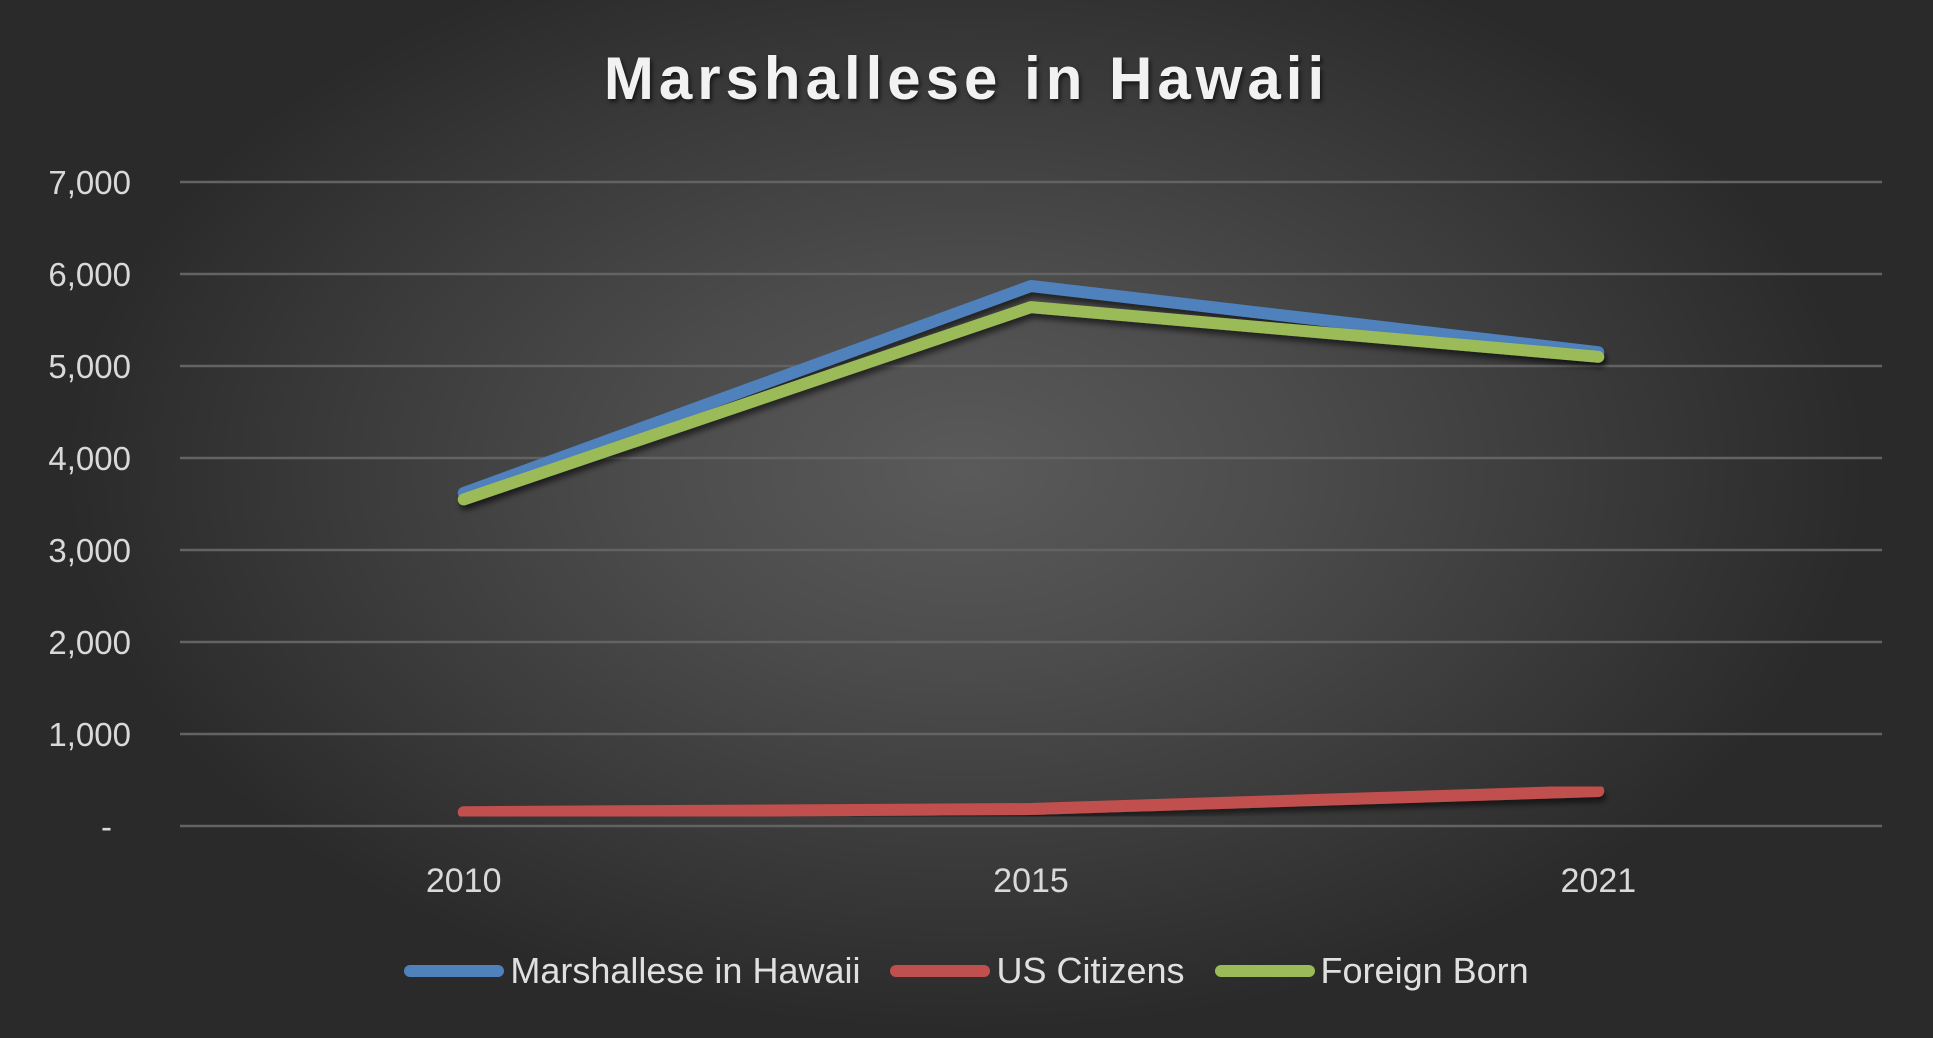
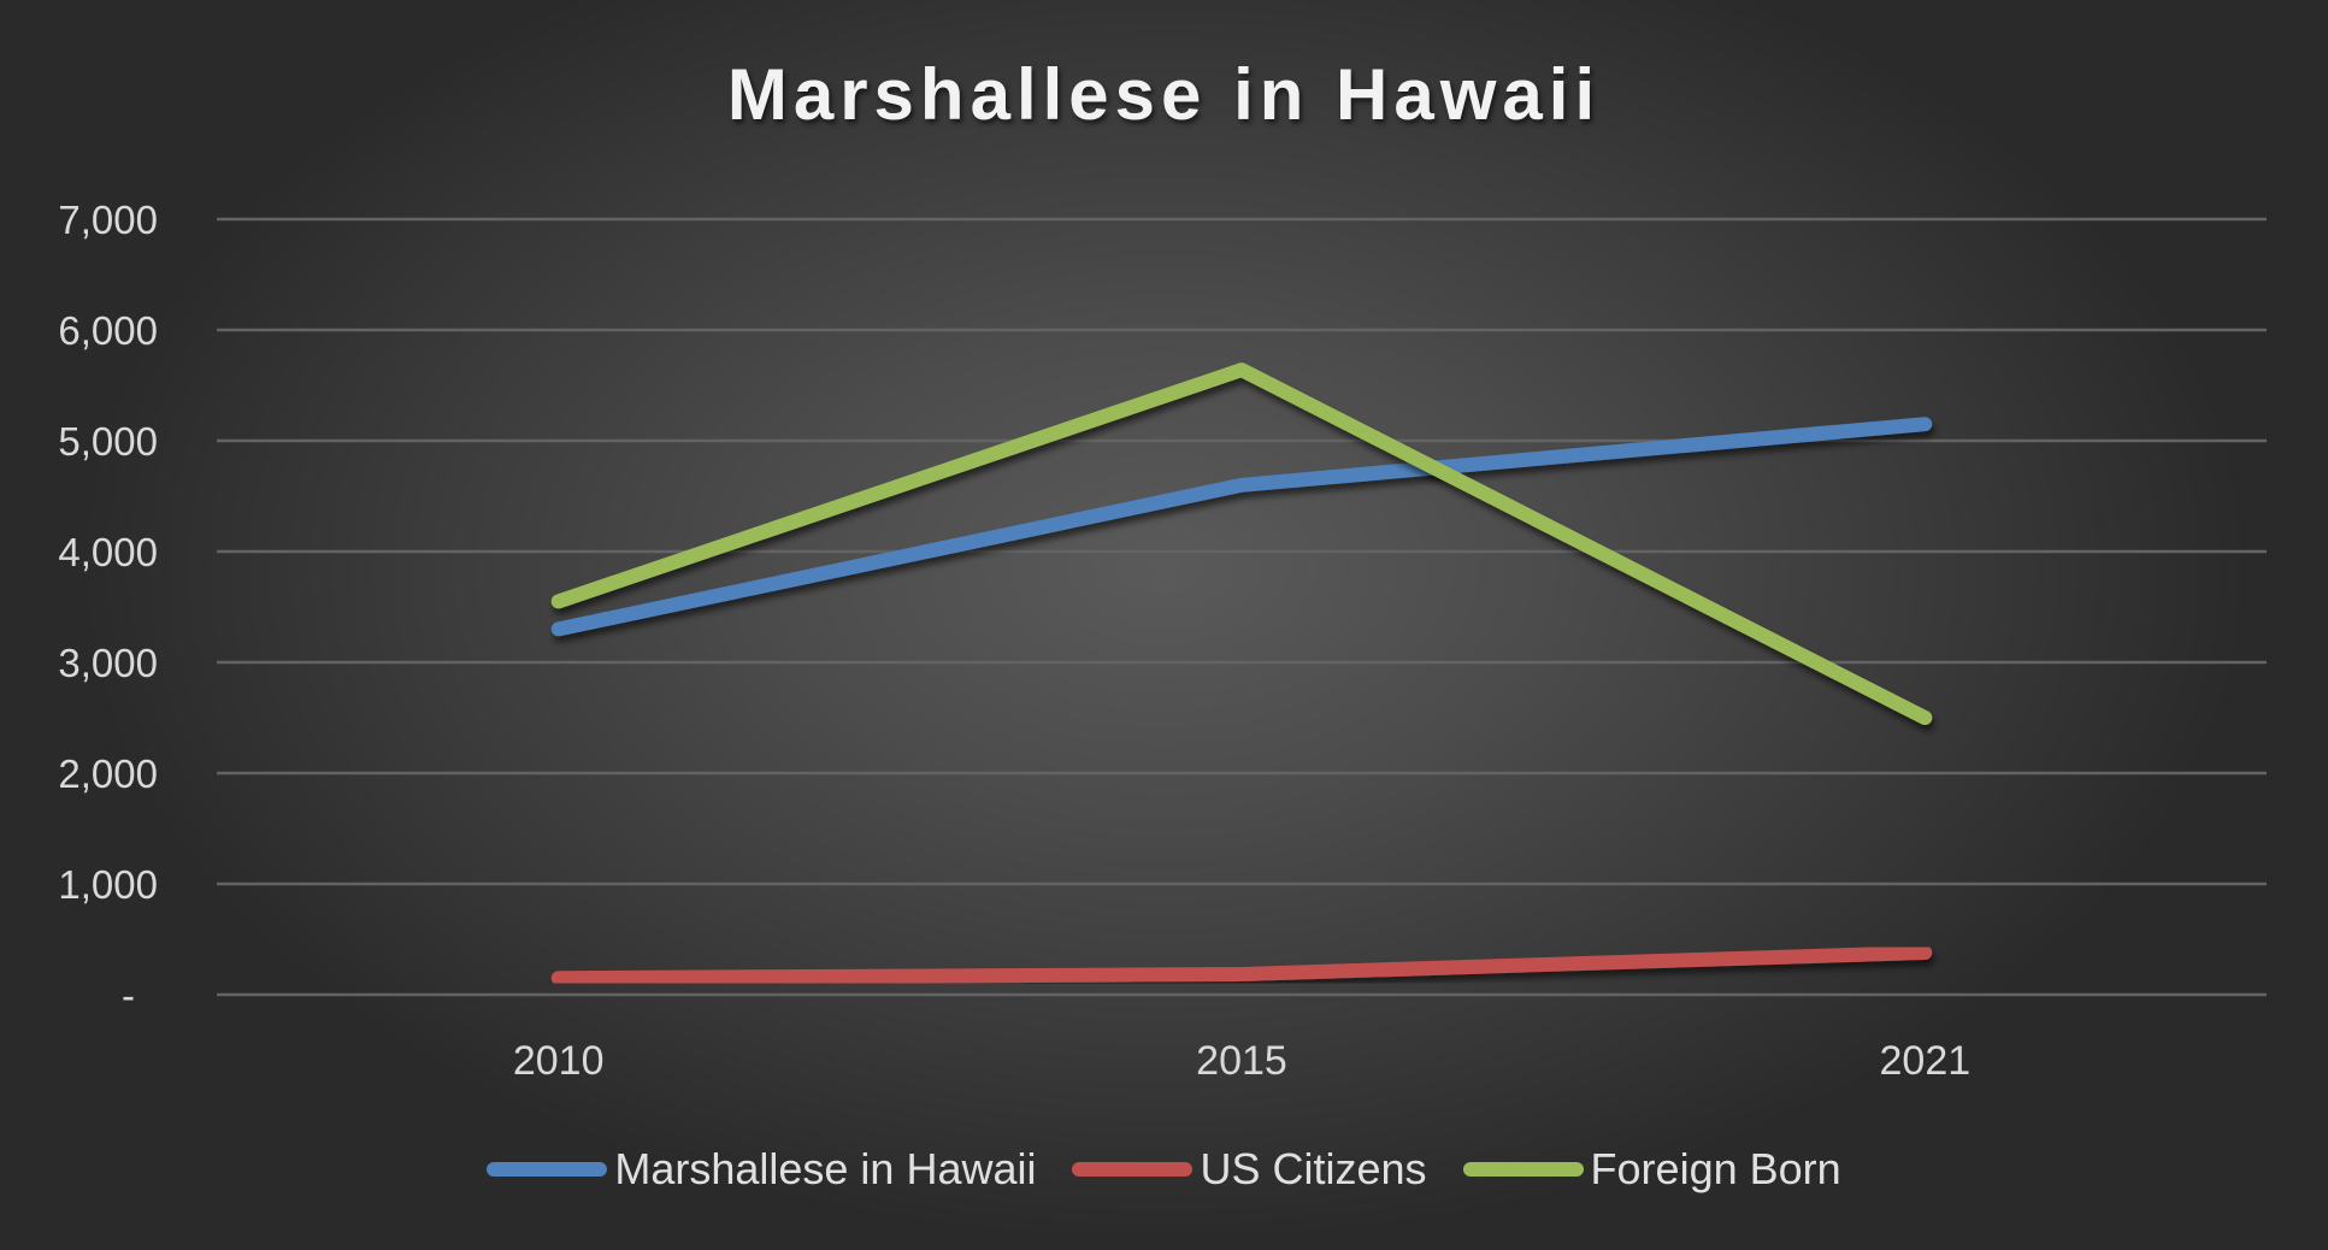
Marshallese in Hawaii/2010: 3600 -> 3300
Marshallese in Hawaii/2015: 5900 -> 4600
Foreign Born/2021: 5100 -> 2500
